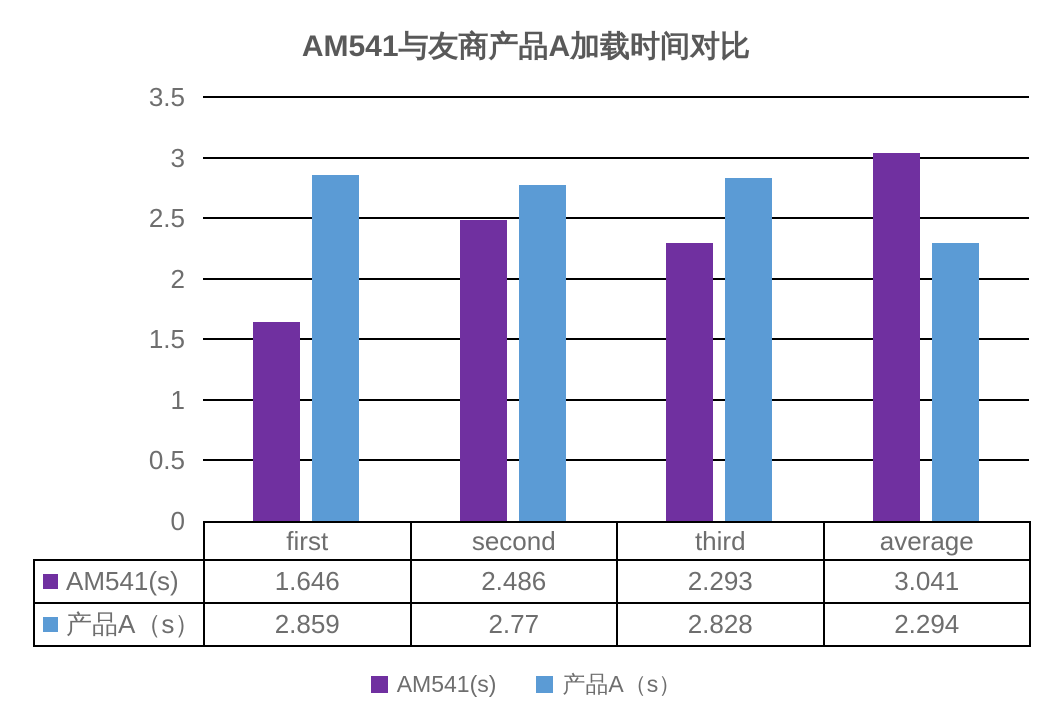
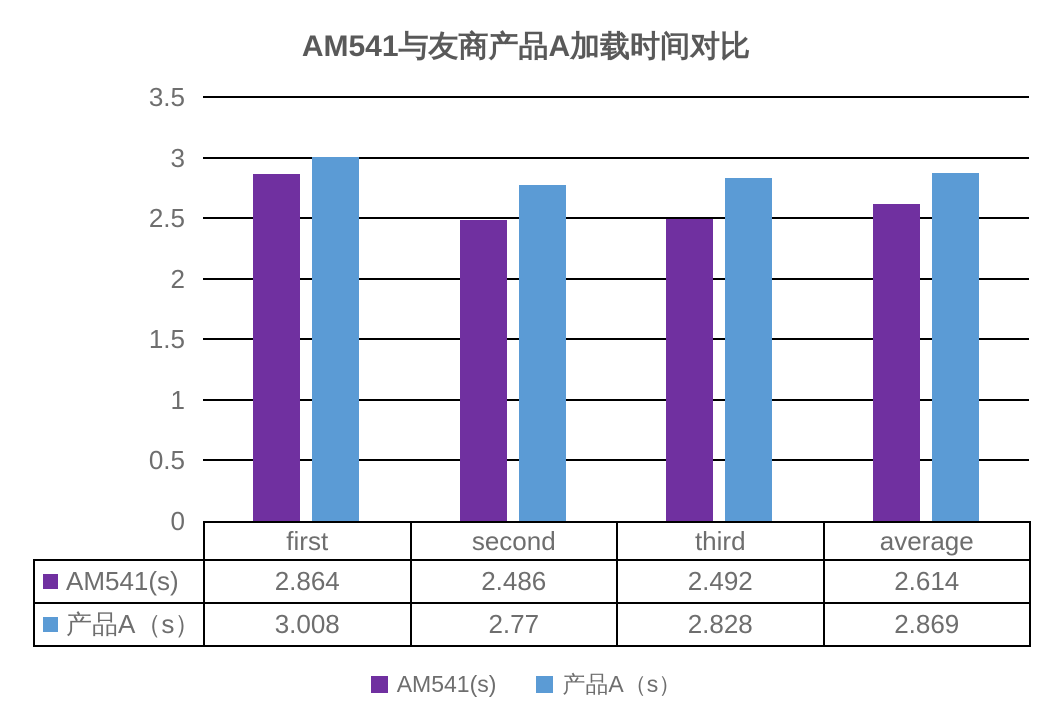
AM541(s)/first: 1.646 -> 2.864
产品A（s）/first: 2.859 -> 3.008
AM541(s)/third: 2.293 -> 2.492
AM541(s)/average: 3.041 -> 2.614
产品A（s）/average: 2.294 -> 2.869
